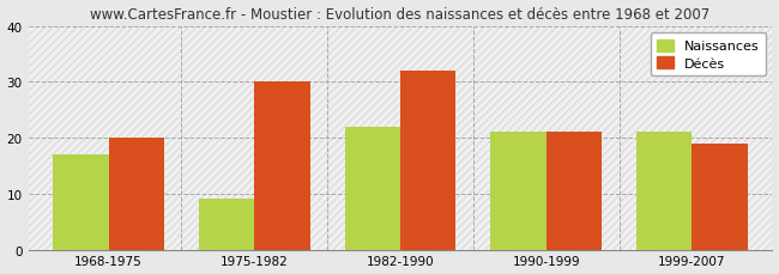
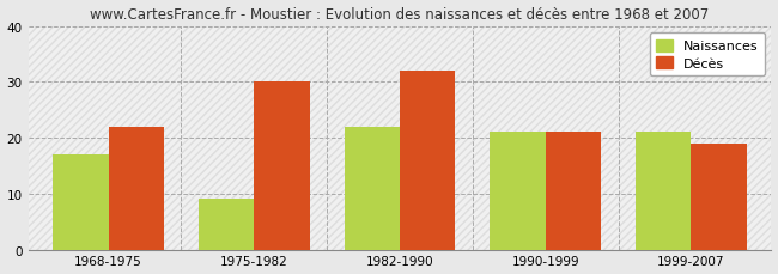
Décès/1968-1975: 20 -> 22
